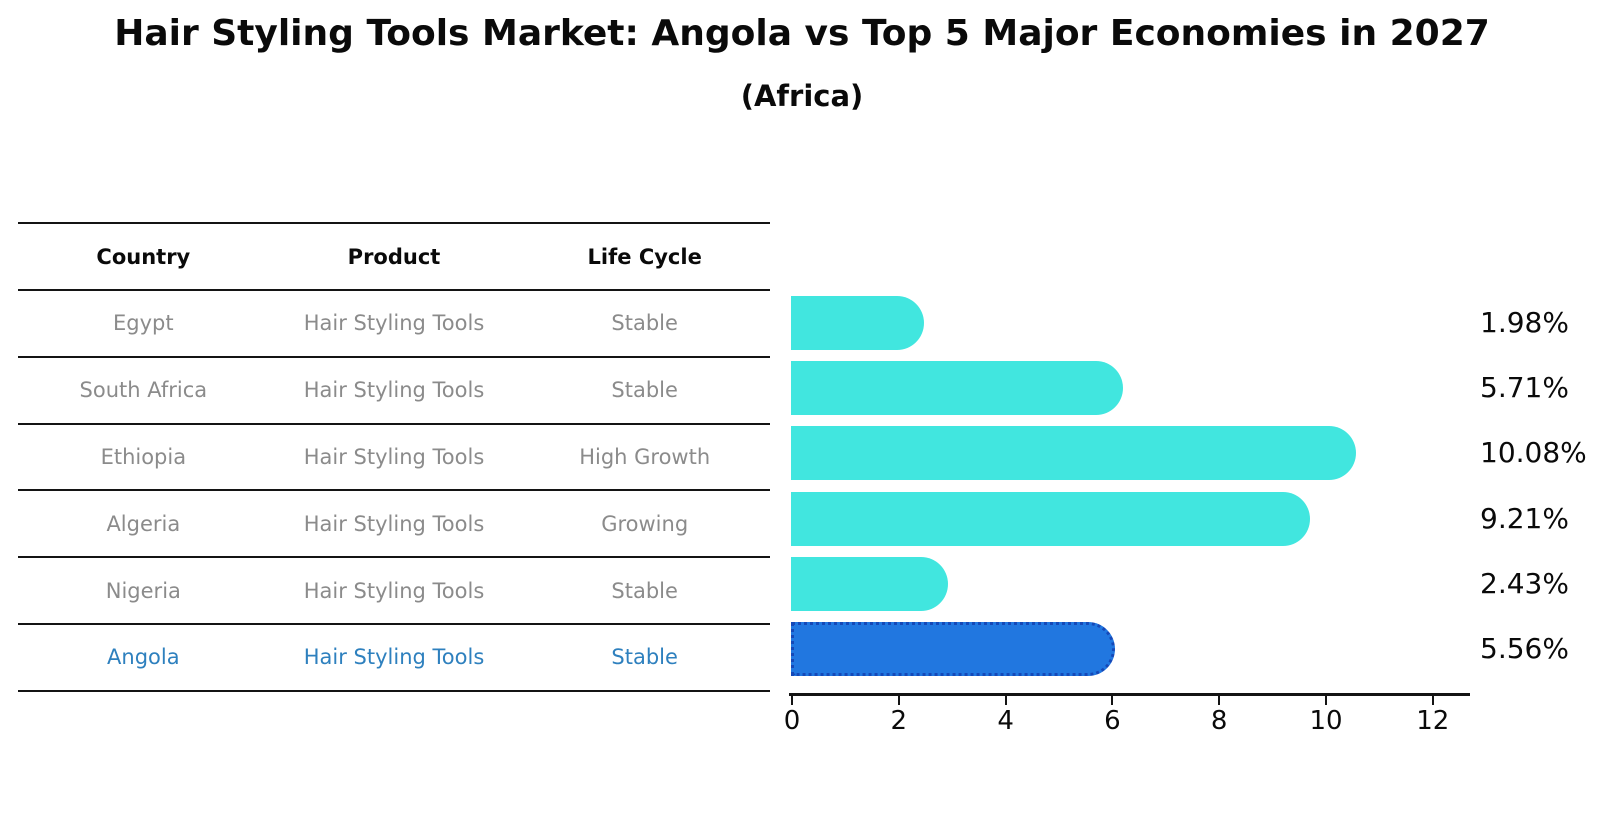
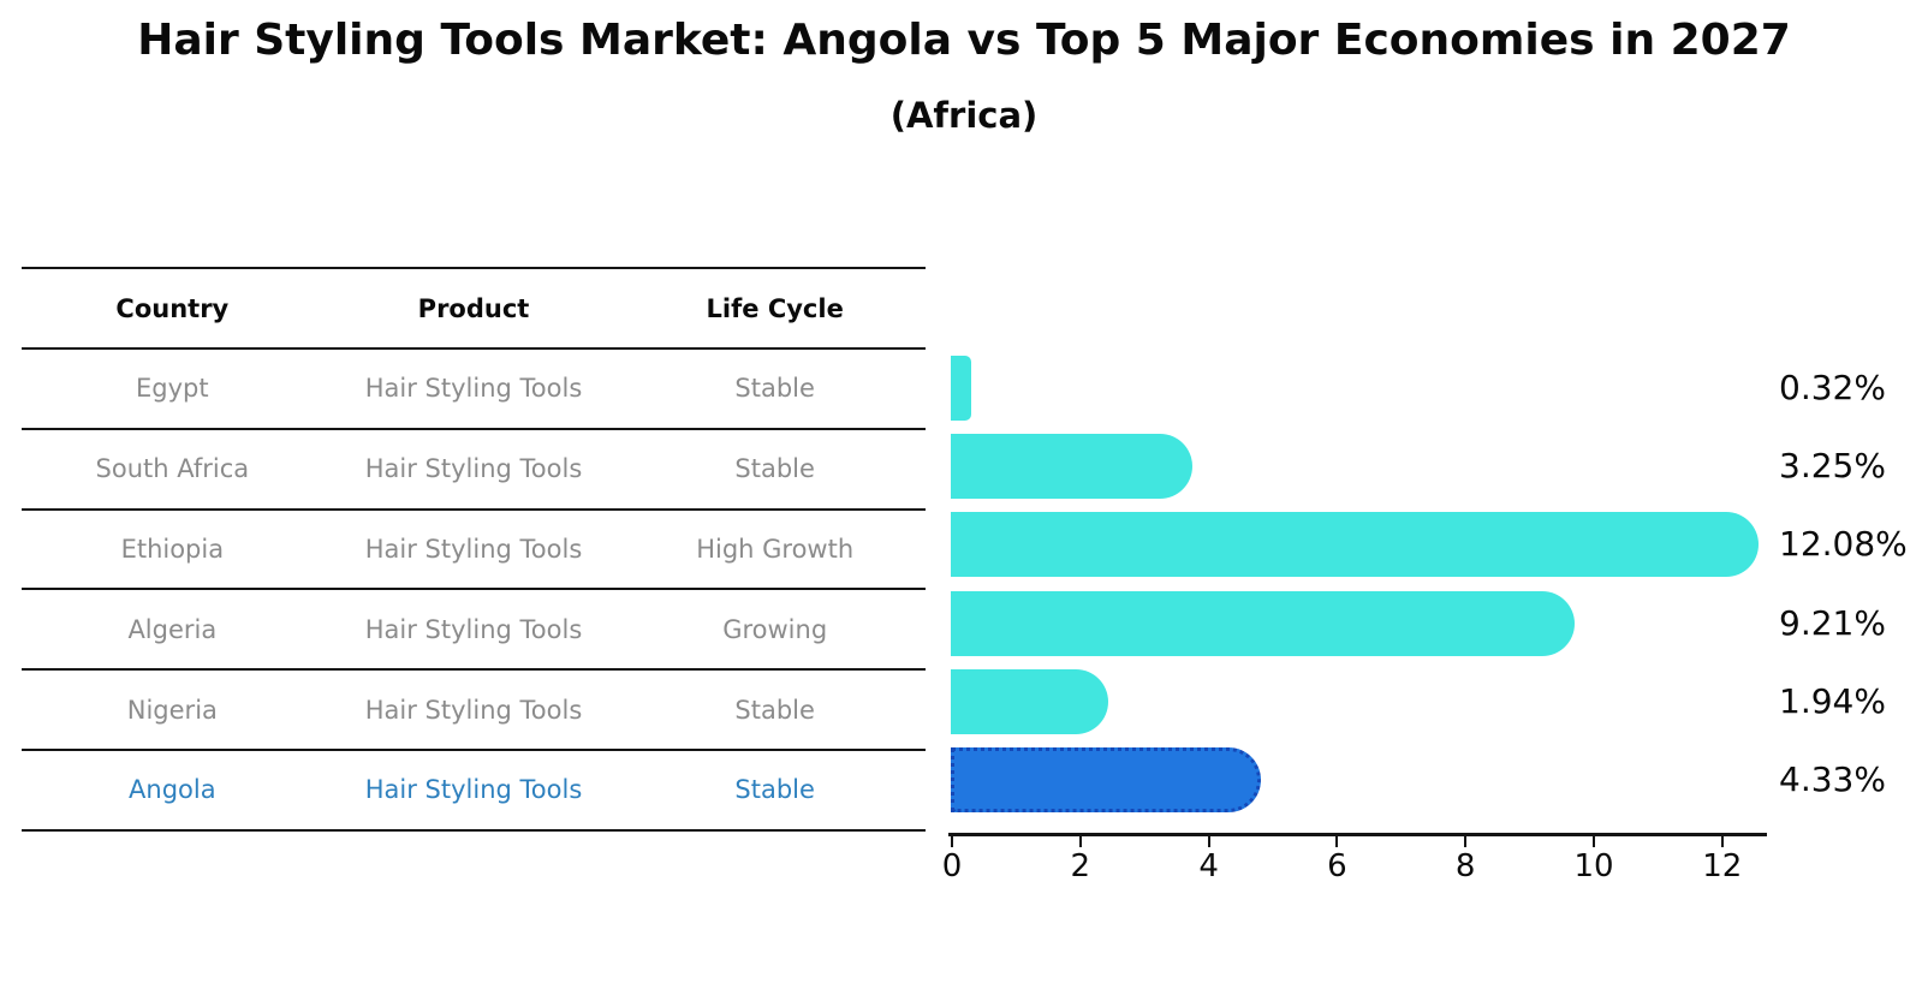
Egypt: 1.98% -> 0.32%
South Africa: 5.71% -> 3.25%
Ethiopia: 10.08% -> 12.08%
Nigeria: 2.43% -> 1.94%
Angola: 5.56% -> 4.33%
